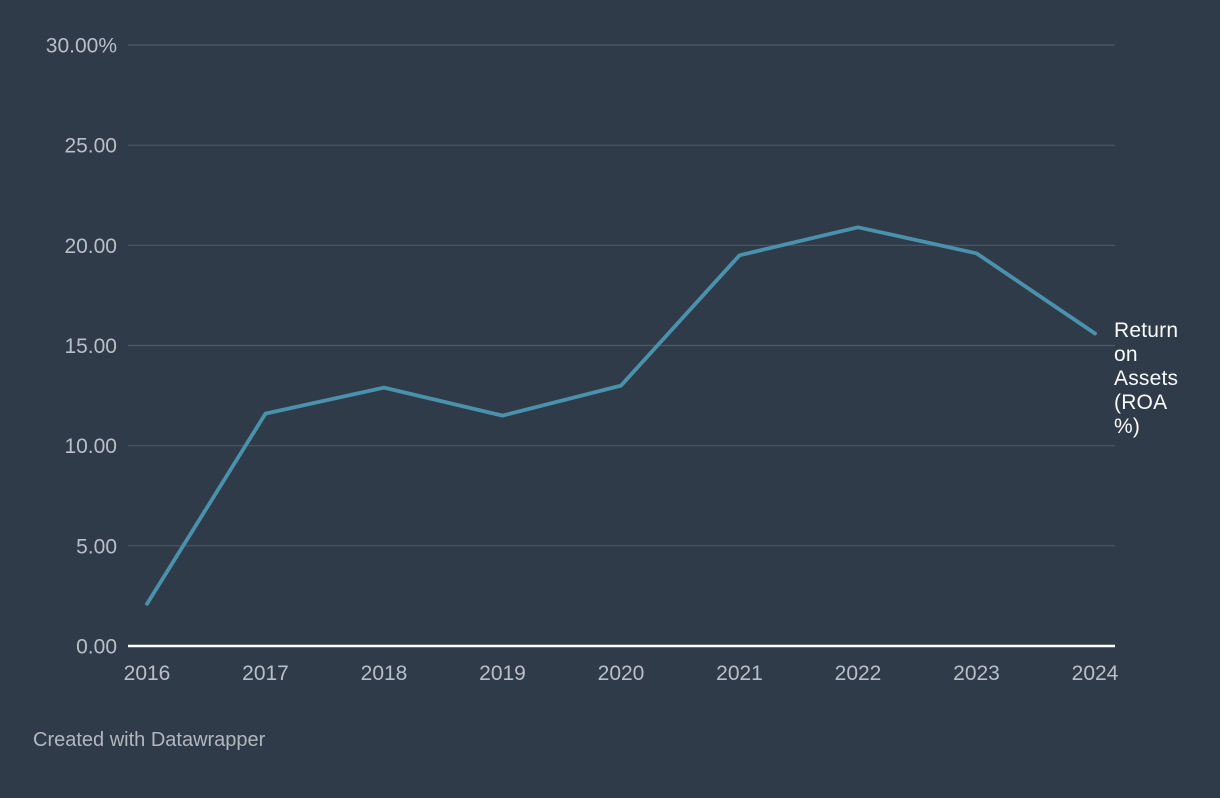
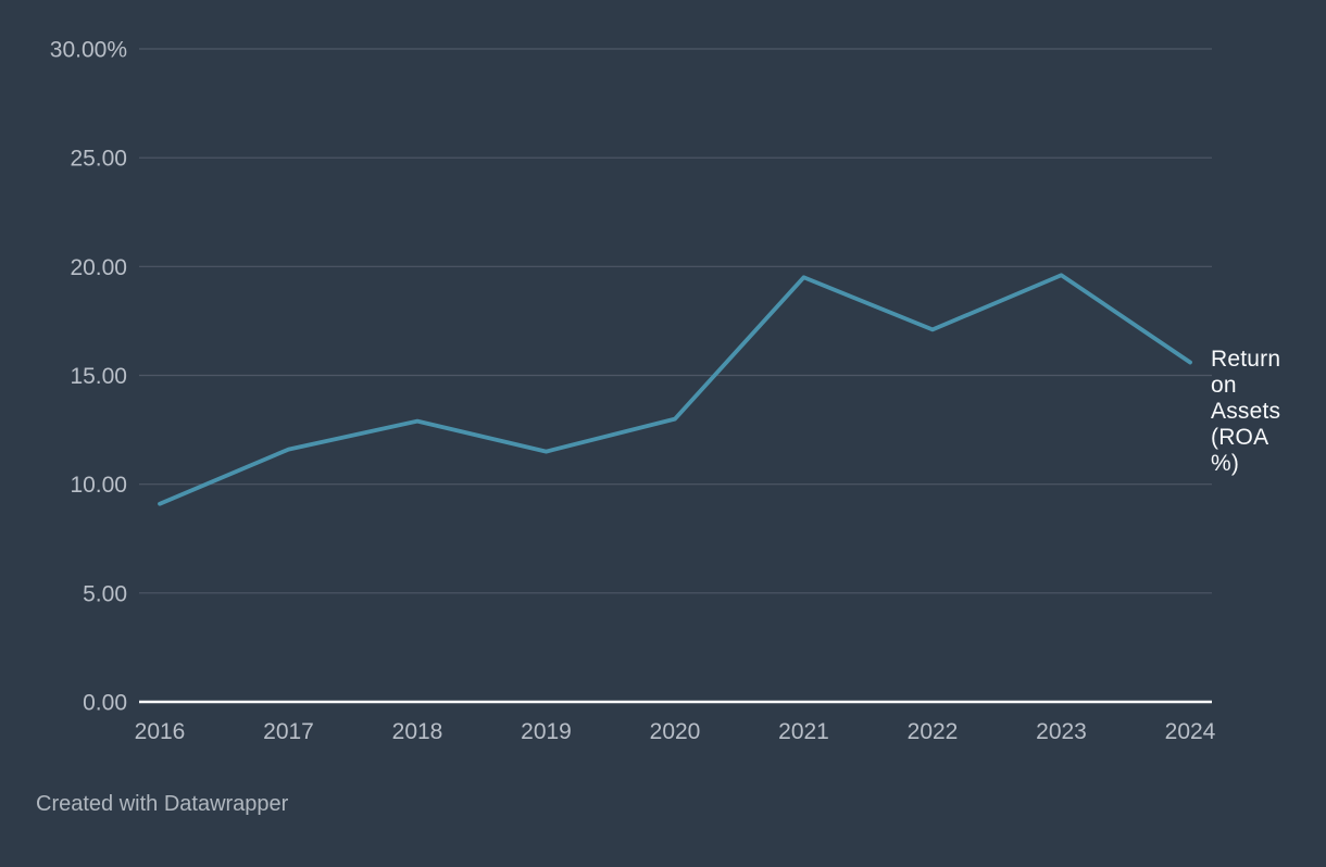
2016: 2.1% -> 9.1%
2022: 20.9% -> 17.1%
